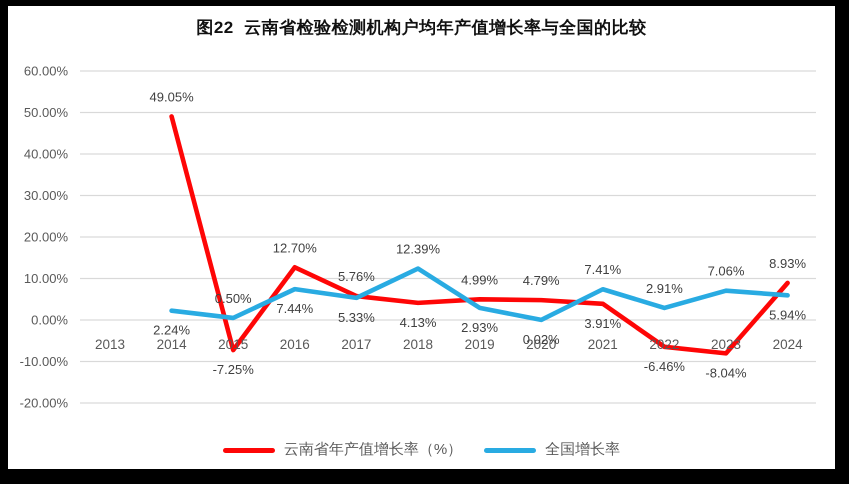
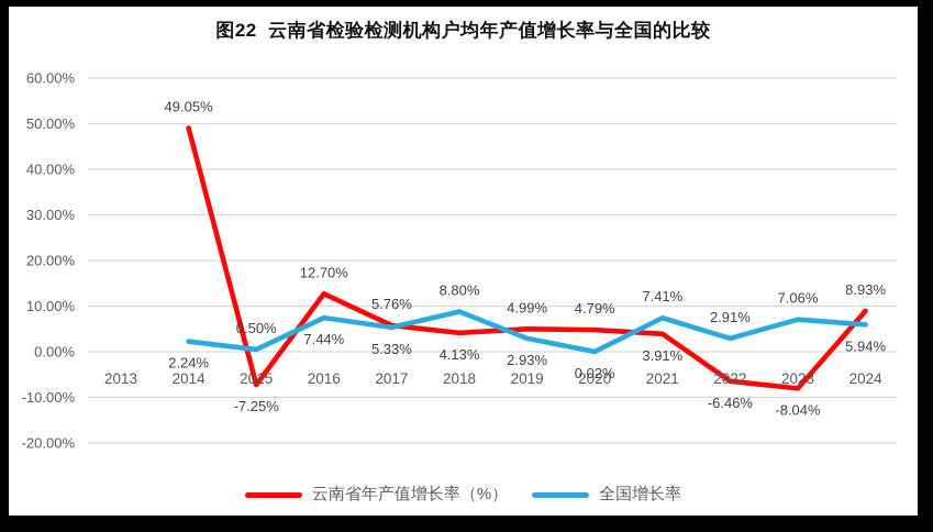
全国增长率/2018: 12.39% -> 8.80%
